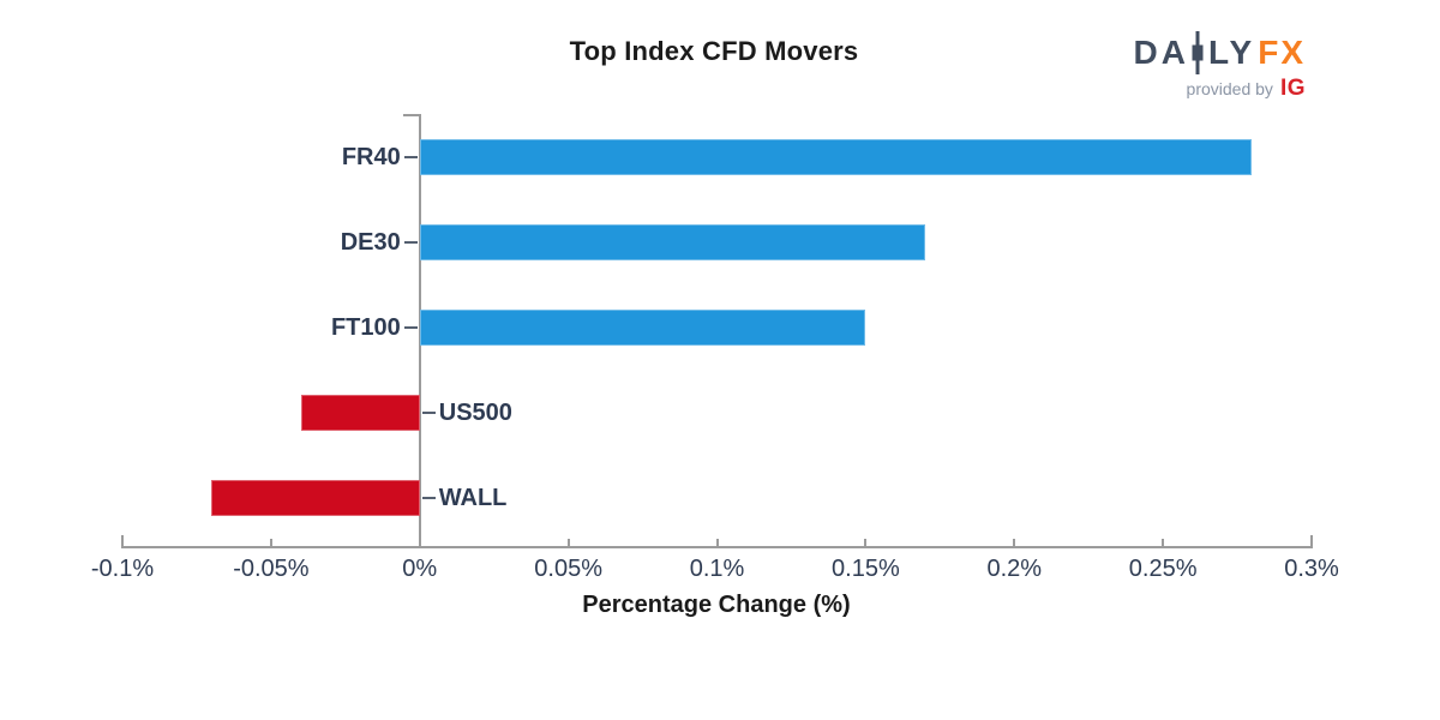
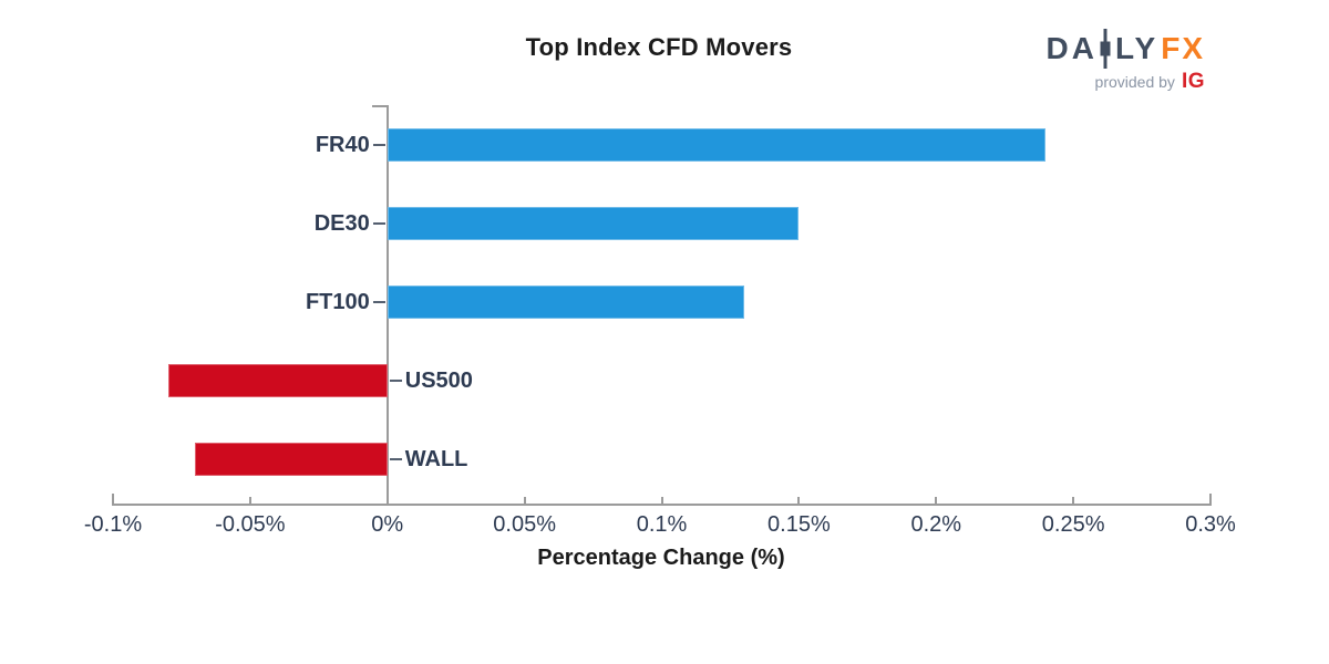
FR40: 0.28% -> 0.24%
DE30: 0.17% -> 0.15%
FT100: 0.15% -> 0.13%
US500: -0.04% -> -0.08%
